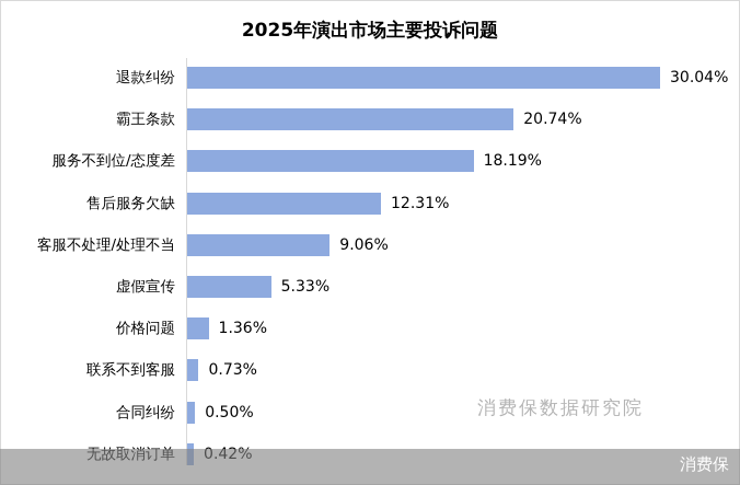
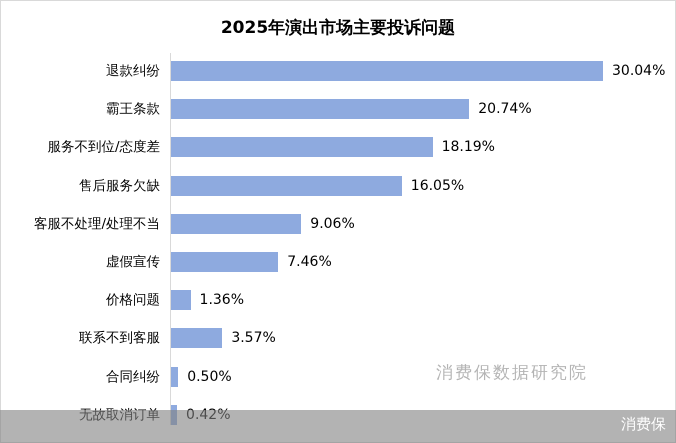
售后服务欠缺: 12.31% -> 16.05%
虚假宣传: 5.33% -> 7.46%
联系不到客服: 0.73% -> 3.57%
